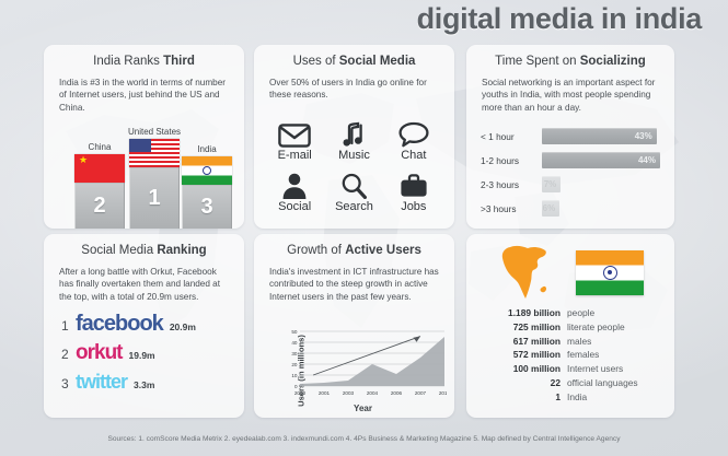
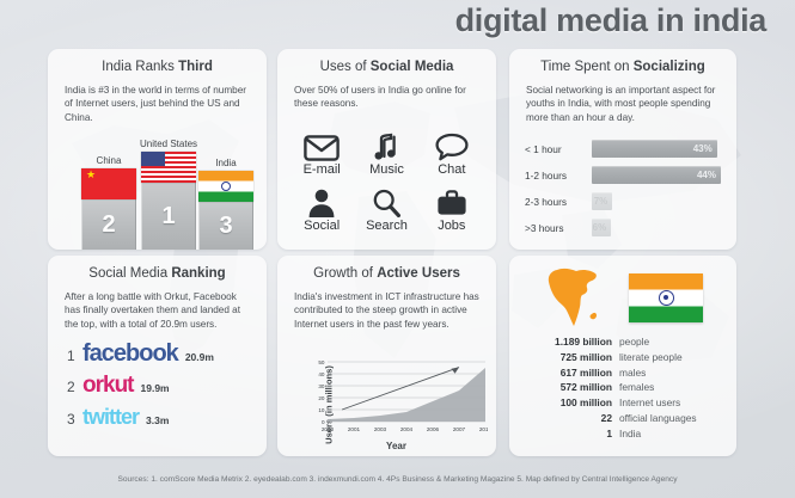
2004: 20 -> 8
2006: 11 -> 17
